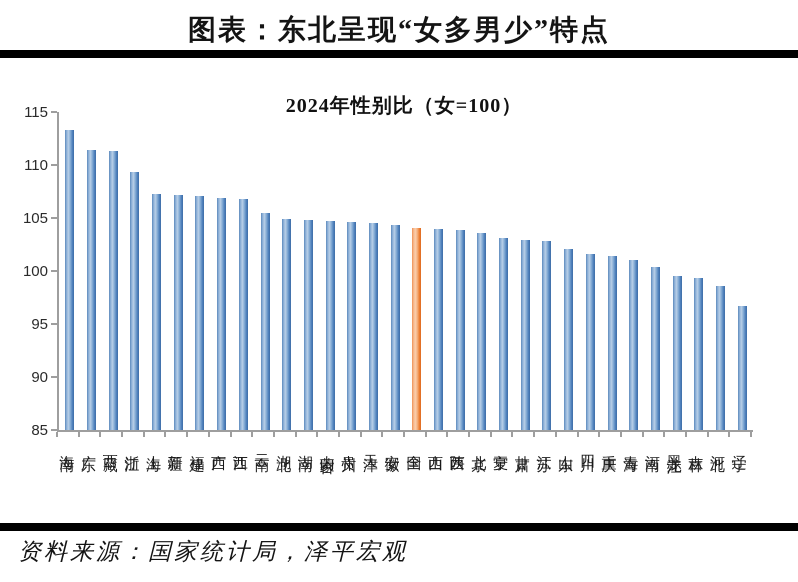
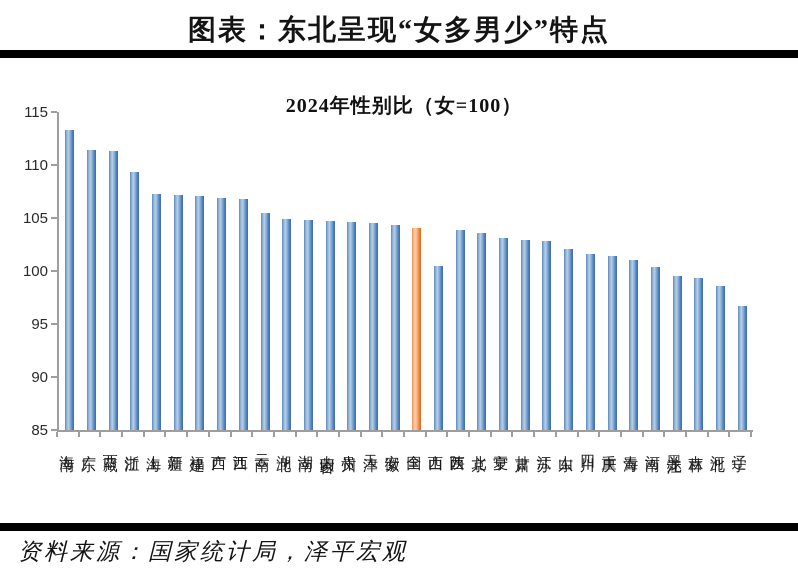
山西: 104.0 -> 100.5
